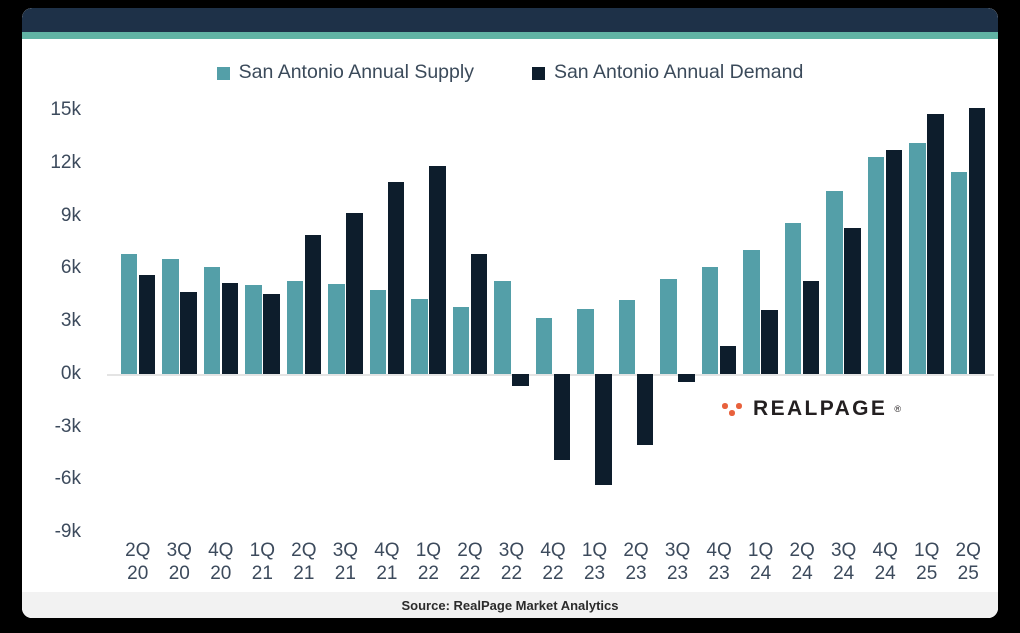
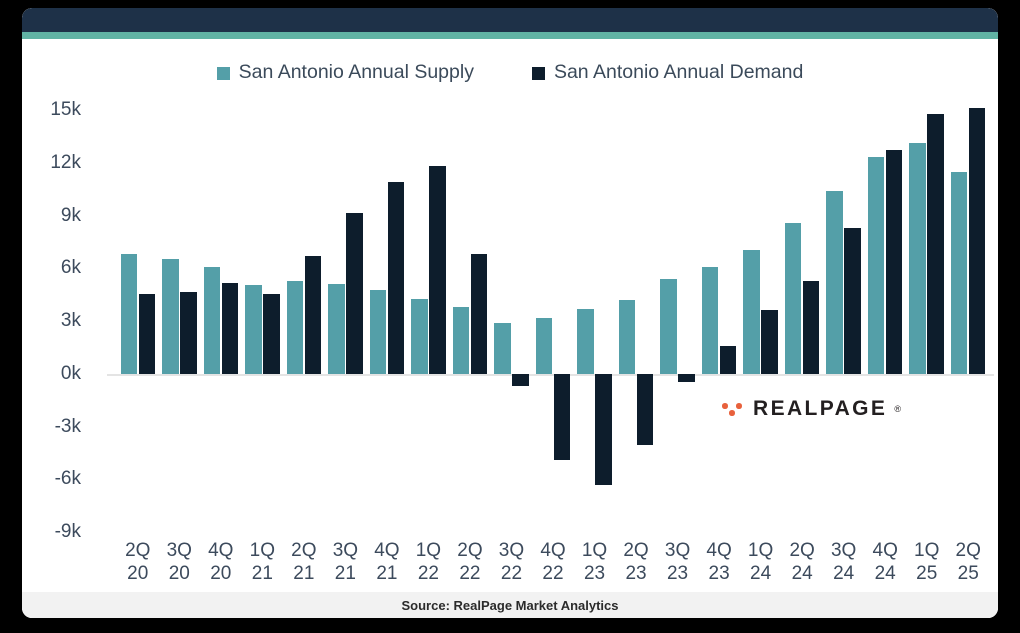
San Antonio Annual Demand/2Q 20: 5.6k -> 4.6k
San Antonio Annual Demand/2Q 21: 7.9k -> 6.7k
San Antonio Annual Supply/3Q 22: 5.3k -> 2.9k
